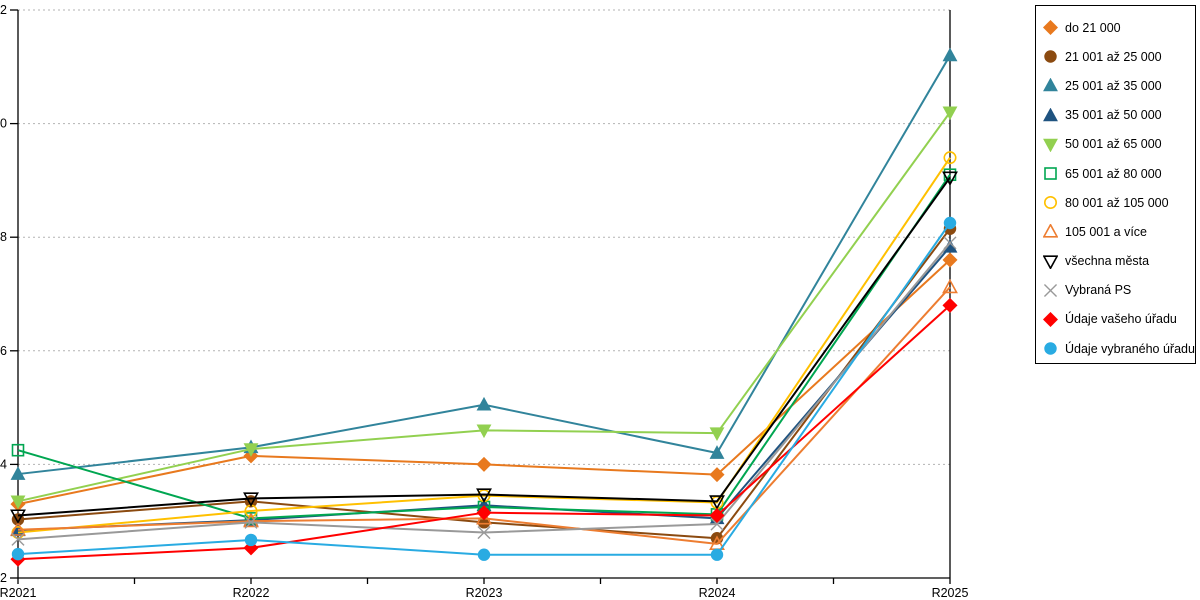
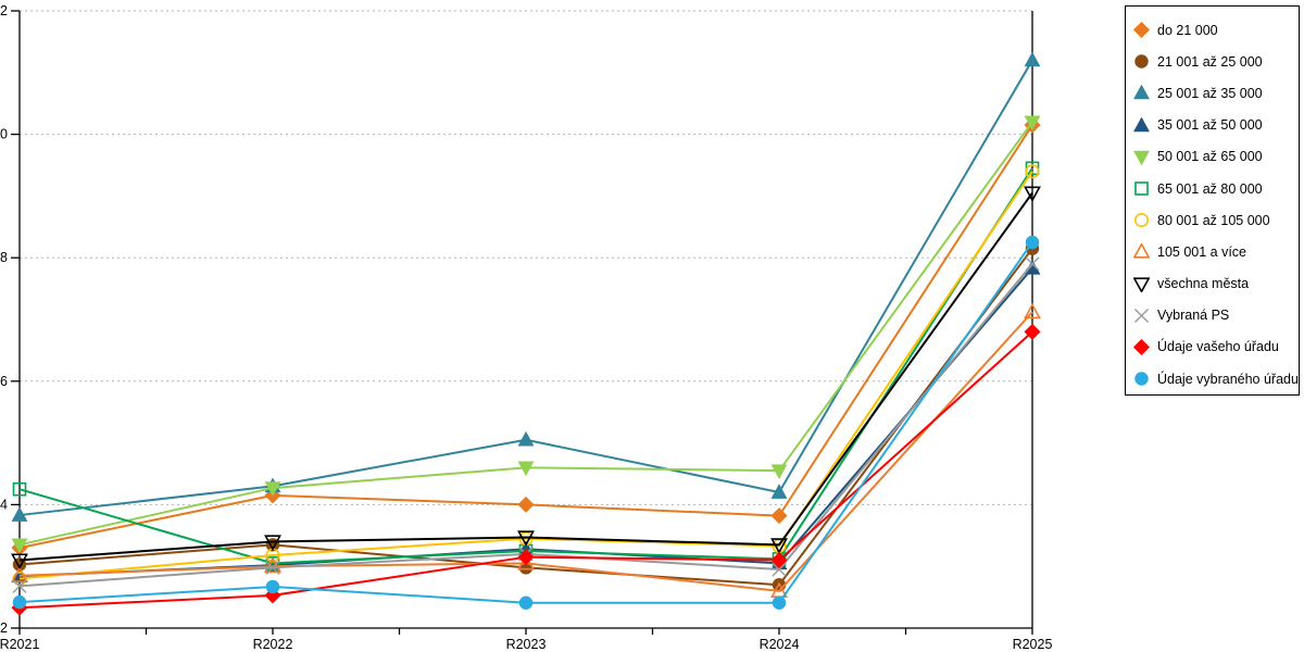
Vybraná PS/R2023: 2.8 -> 3.2
do 21 000/R2025: 7.6 -> 10.2
65 001 až 80 000/R2025: 9.1 -> 9.4
